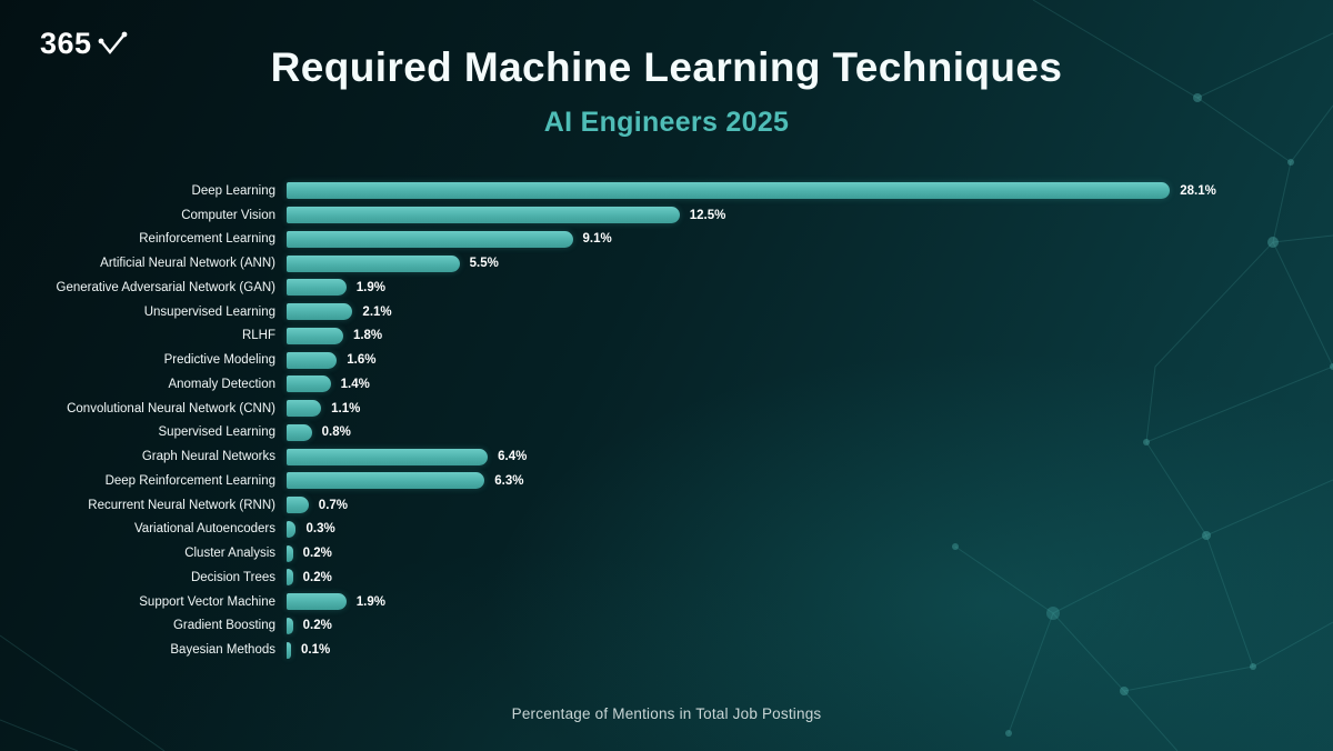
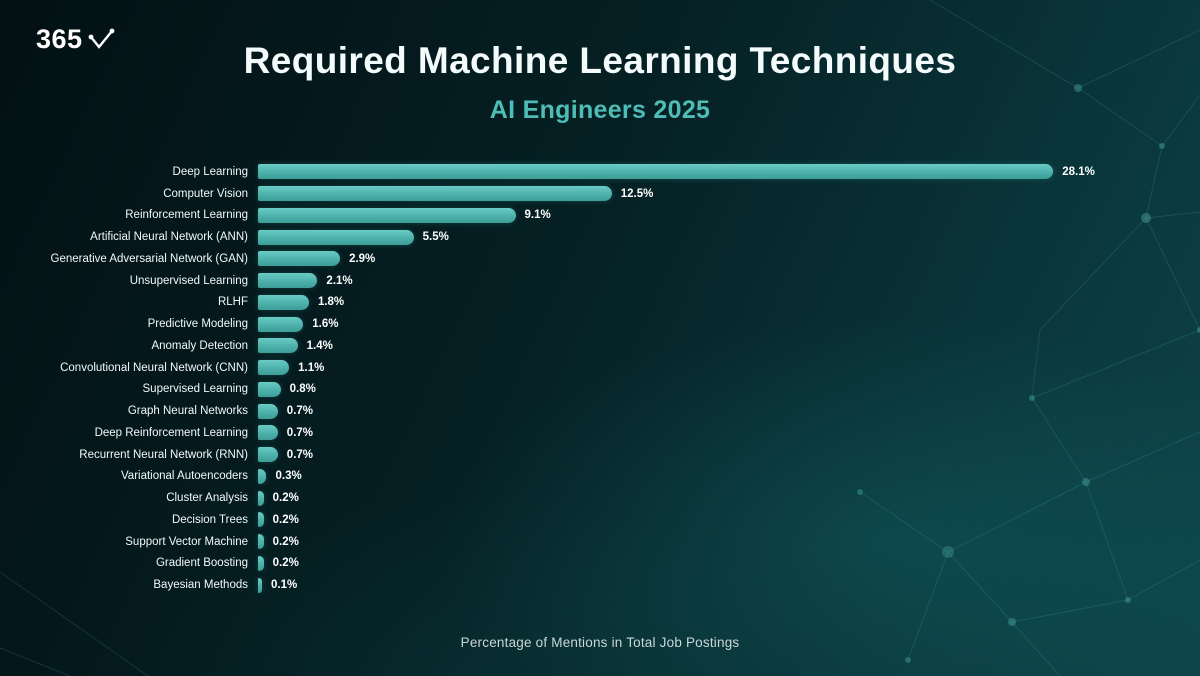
Generative Adversarial Network (GAN): 1.9% -> 2.9%
Graph Neural Networks: 6.4% -> 0.7%
Deep Reinforcement Learning: 6.3% -> 0.7%
Support Vector Machine: 1.9% -> 0.2%
